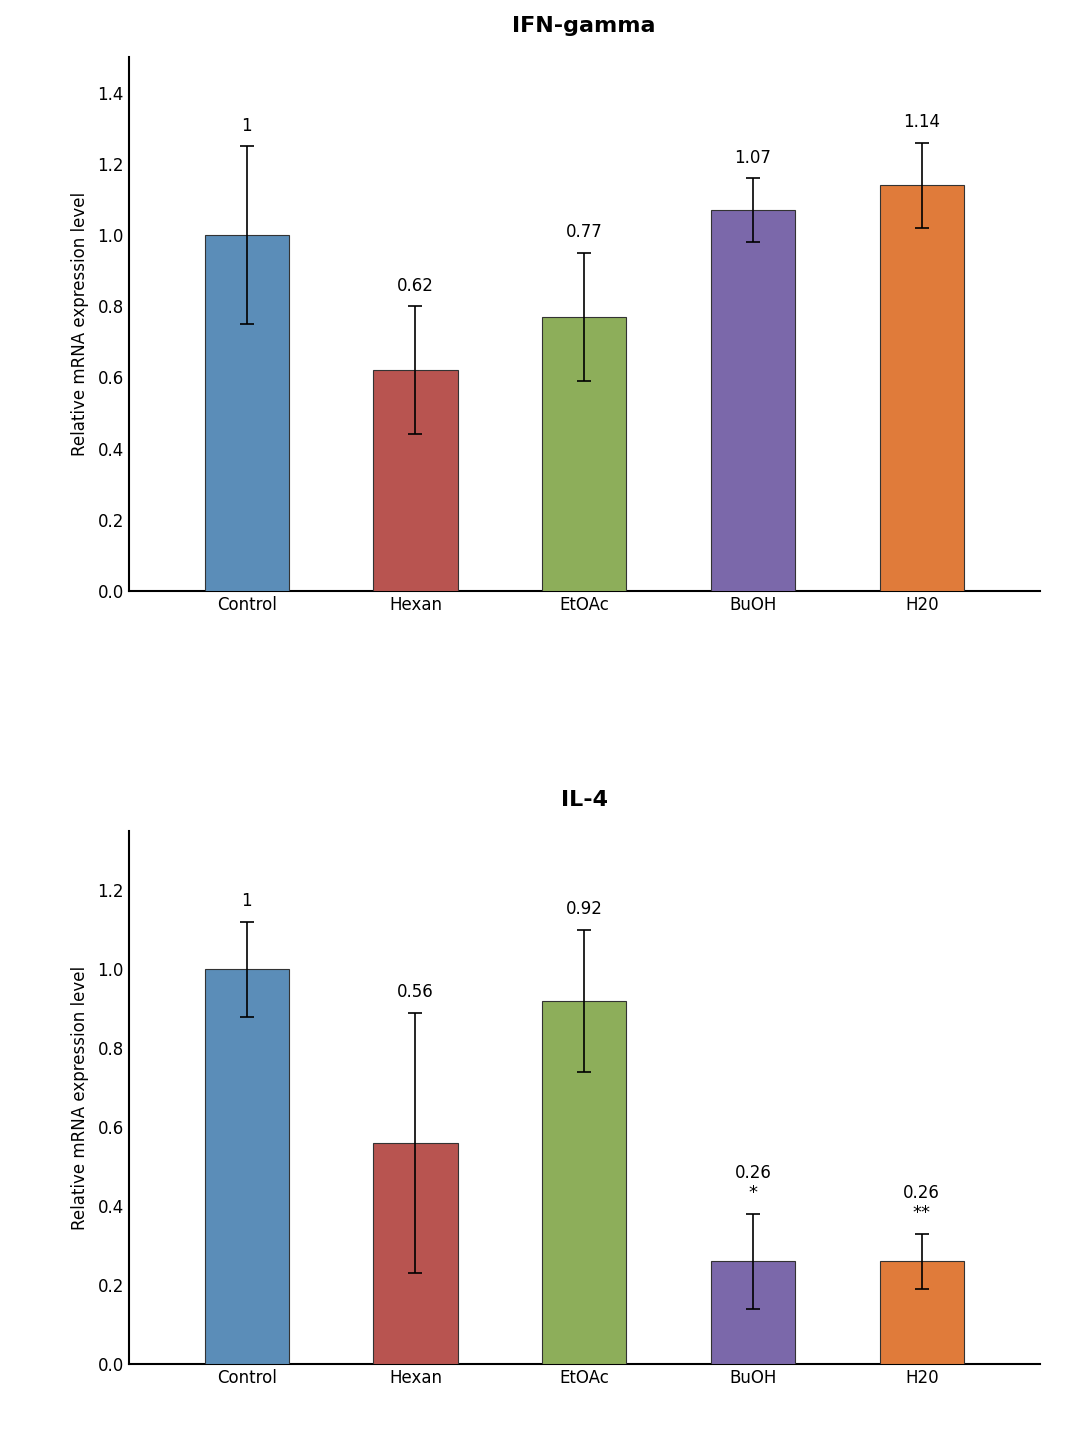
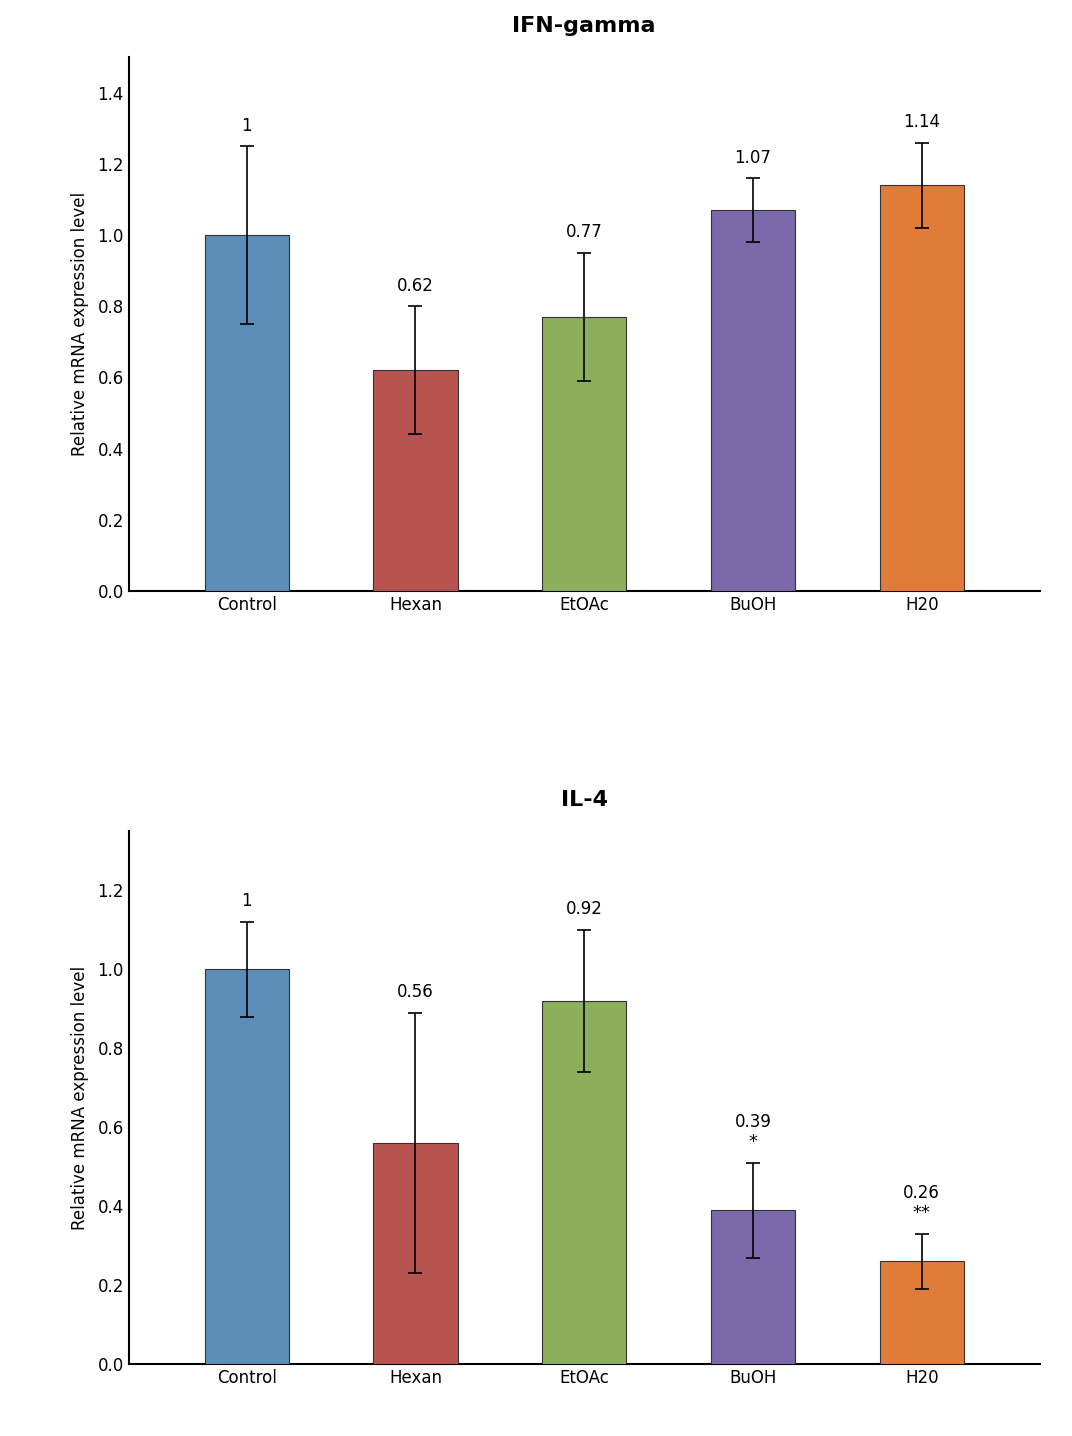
IL-4/BuOH: 0.26 -> 0.39
